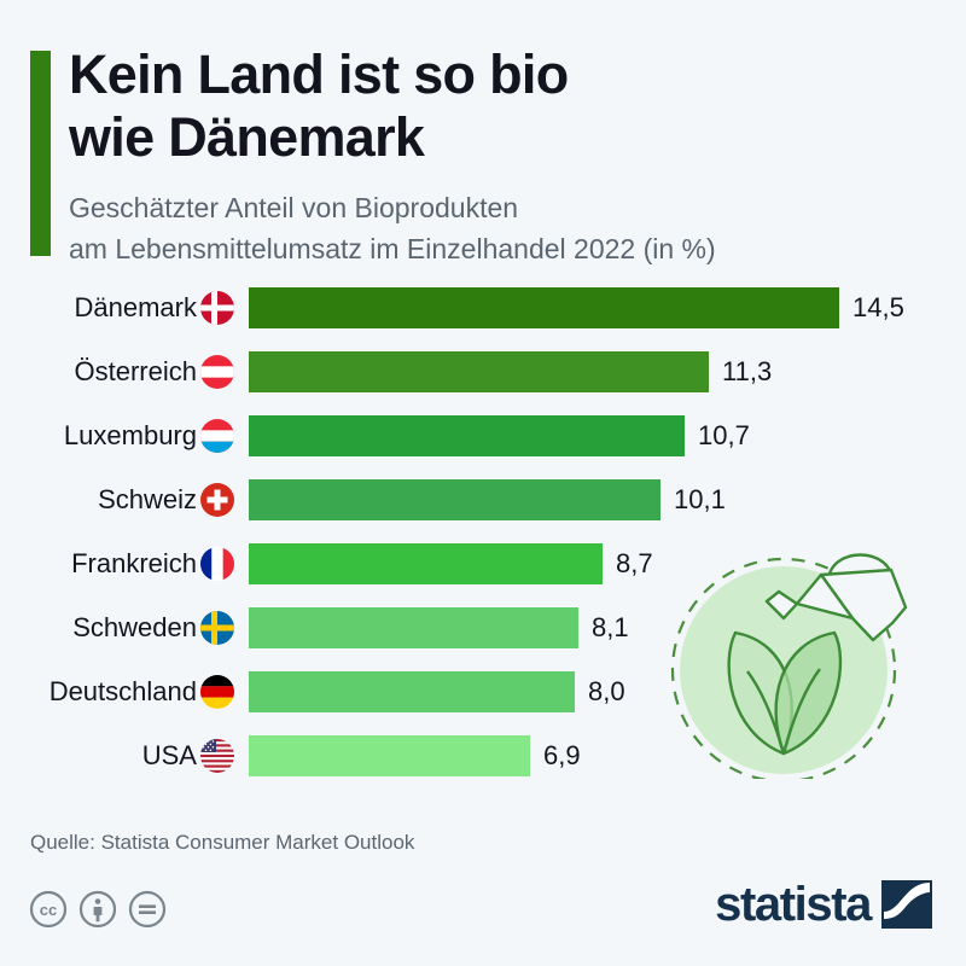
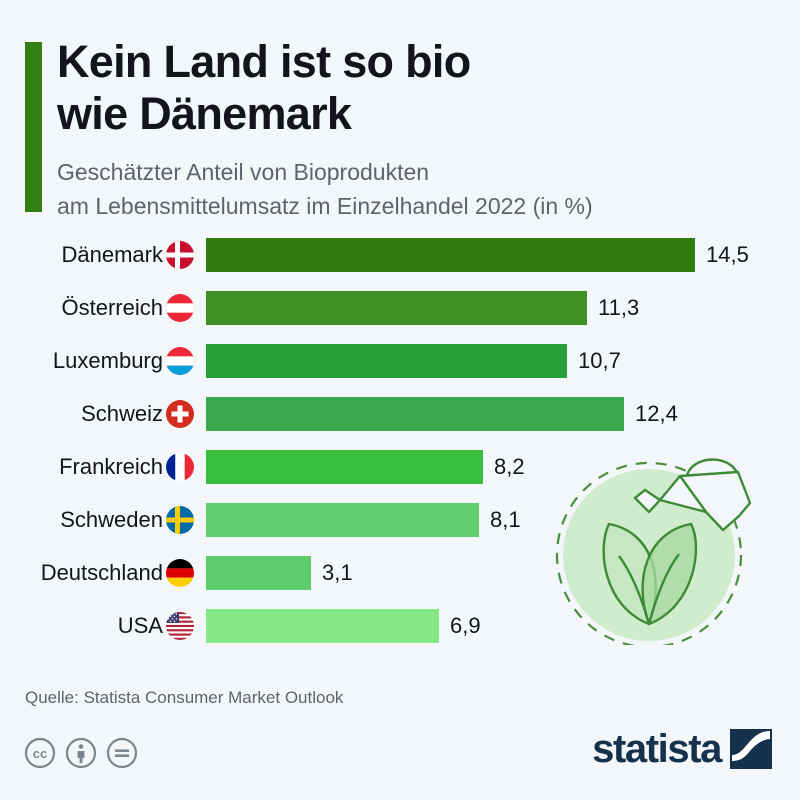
Schweiz: 10,1 -> 12,4
Frankreich: 8,7 -> 8,2
Deutschland: 8,0 -> 3,1
